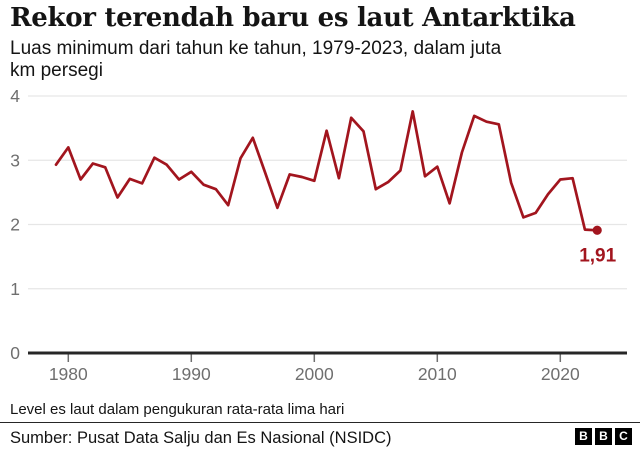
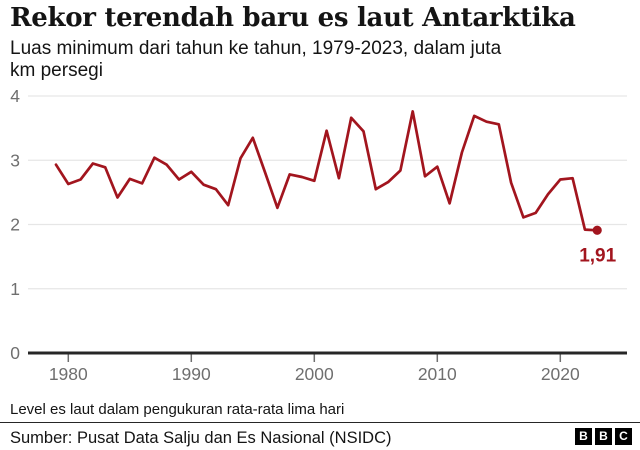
1980: 3.2 -> 2.6
